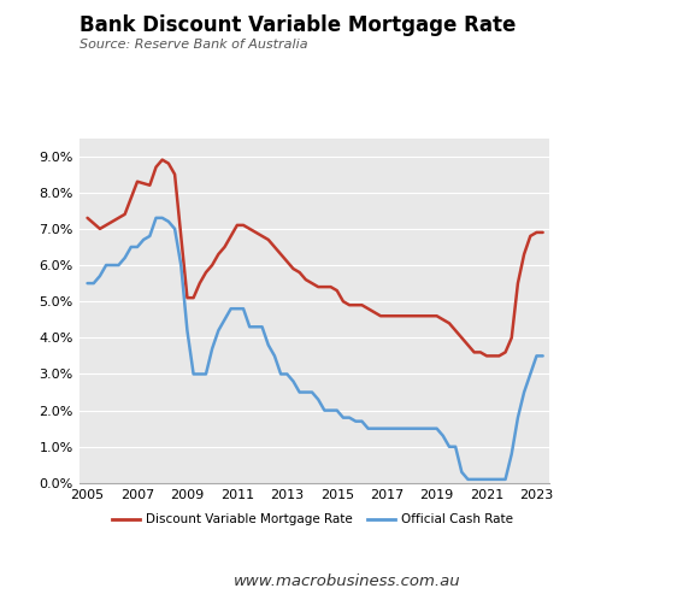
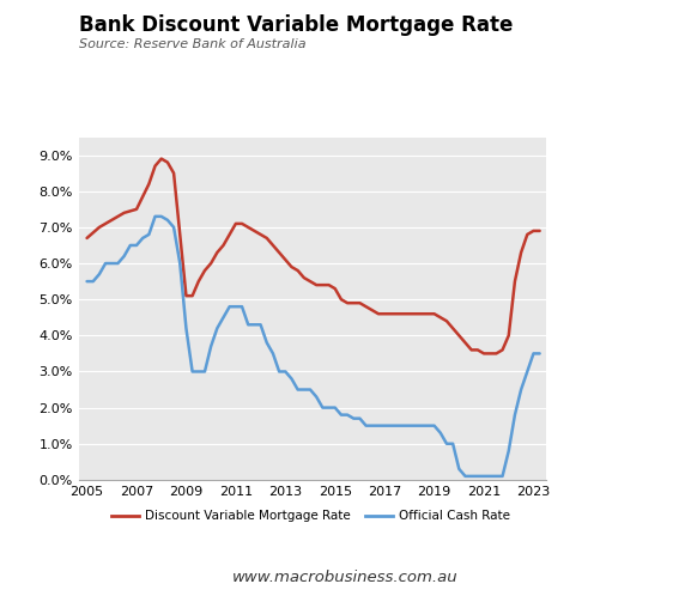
Discount Variable Mortgage Rate/2005: 7.3% -> 6.7%
Discount Variable Mortgage Rate/2007: 8.3% -> 7.5%
